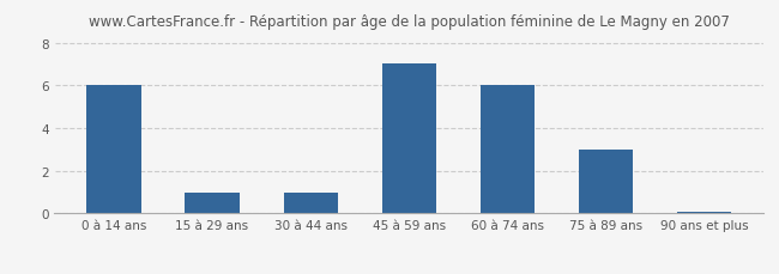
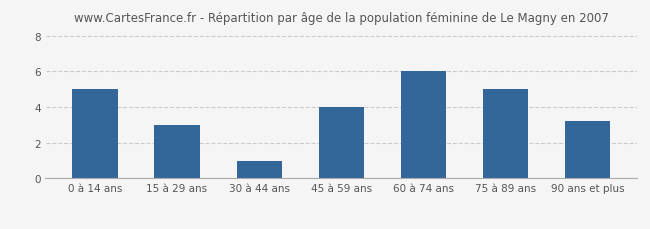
0 à 14 ans: 6.0 -> 5.0
15 à 29 ans: 1.0 -> 3.0
45 à 59 ans: 7.0 -> 4.0
75 à 89 ans: 3.0 -> 5.0
90 ans et plus: 0.1 -> 3.2
